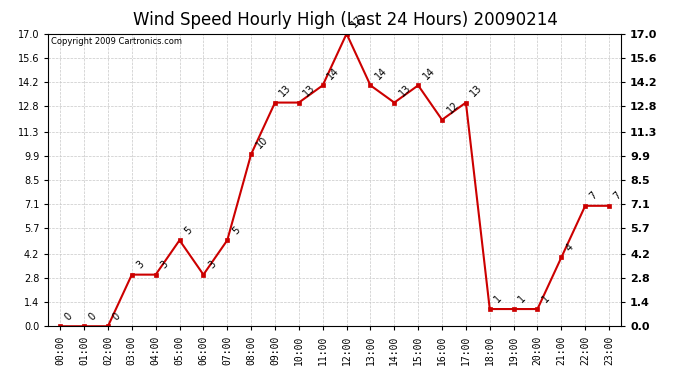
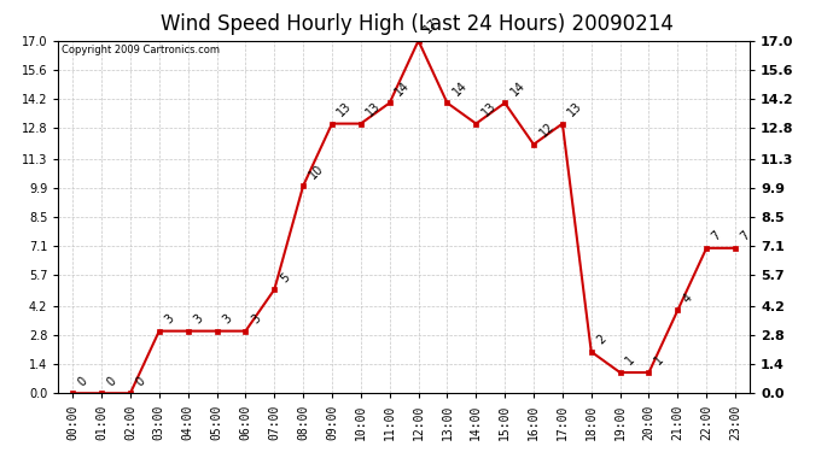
05:00: 5 -> 3
18:00: 1 -> 2
